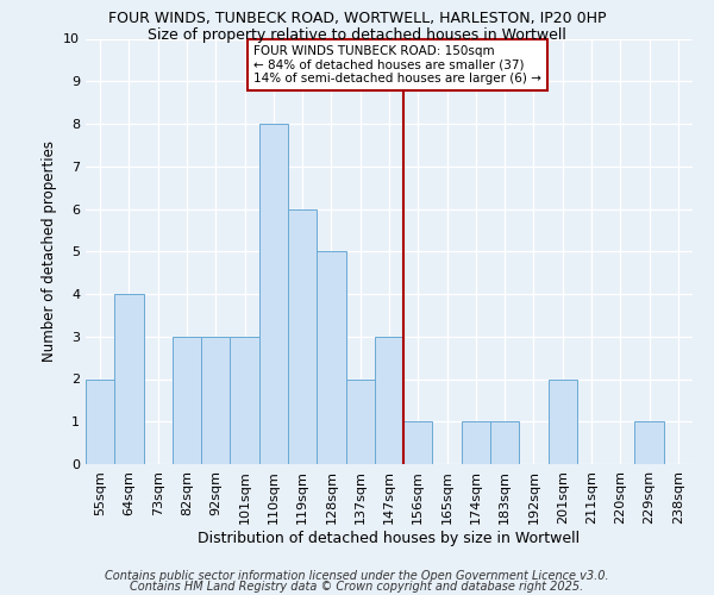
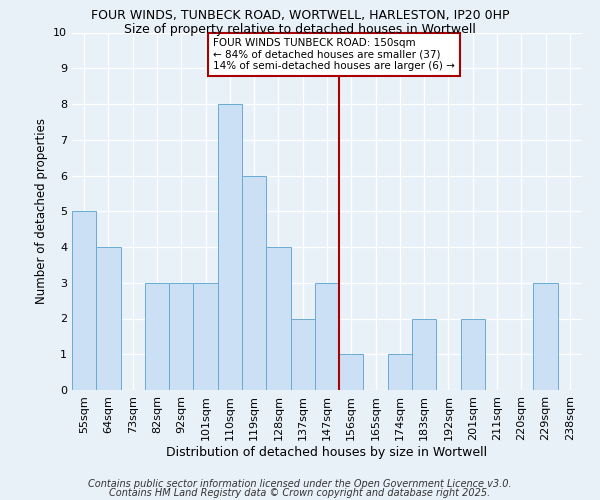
55sqm: 2 -> 5
128sqm: 5 -> 4
183sqm: 1 -> 2
229sqm: 1 -> 3
